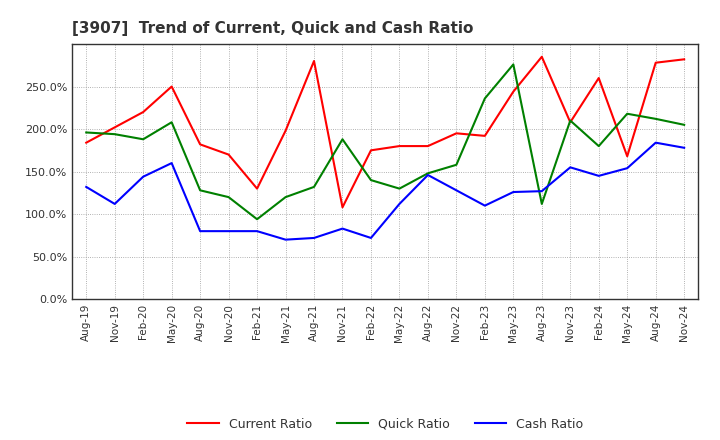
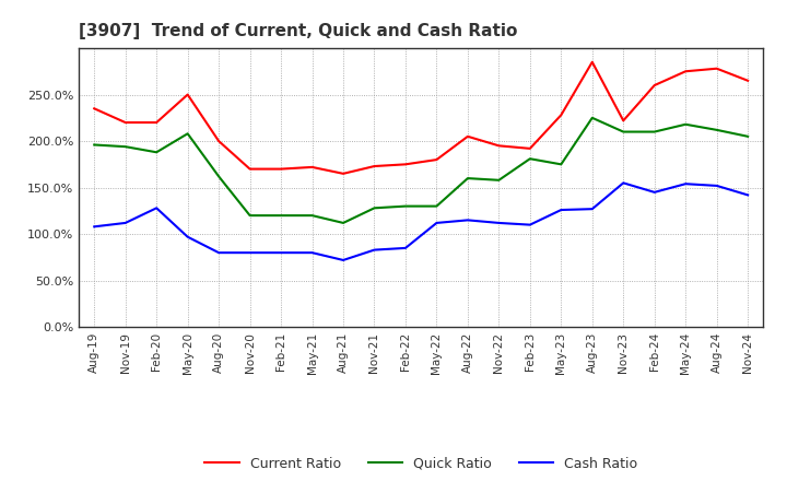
Current Ratio/Aug-19: 184% -> 235%
Cash Ratio/Aug-19: 132% -> 108%
Current Ratio/Nov-19: 202% -> 220%
Cash Ratio/Feb-20: 144% -> 128%
Cash Ratio/May-20: 160% -> 97%
Current Ratio/Aug-20: 182% -> 200%
Quick Ratio/Aug-20: 128% -> 162%
Current Ratio/Feb-21: 130% -> 170%
Quick Ratio/Feb-21: 94% -> 120%
Current Ratio/May-21: 198% -> 172%
Cash Ratio/May-21: 70% -> 80%
Current Ratio/Aug-21: 280% -> 165%
Quick Ratio/Aug-21: 132% -> 112%
Current Ratio/Nov-21: 108% -> 173%
Quick Ratio/Nov-21: 188% -> 128%
Quick Ratio/Feb-22: 140% -> 130%
Cash Ratio/Feb-22: 72% -> 85%
Current Ratio/Aug-22: 180% -> 205%
Quick Ratio/Aug-22: 148% -> 160%
Cash Ratio/Aug-22: 146% -> 115%
Cash Ratio/Nov-22: 128% -> 112%
Quick Ratio/Feb-23: 236% -> 181%
Current Ratio/May-23: 244% -> 228%
Quick Ratio/May-23: 276% -> 175%
Quick Ratio/Aug-23: 112% -> 225%
Current Ratio/Nov-23: 208% -> 222%
Quick Ratio/Feb-24: 180% -> 210%
Current Ratio/May-24: 168% -> 275%
Cash Ratio/Aug-24: 184% -> 152%
Current Ratio/Nov-24: 282% -> 265%
Cash Ratio/Nov-24: 178% -> 142%
